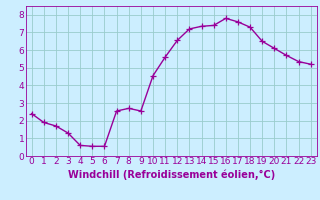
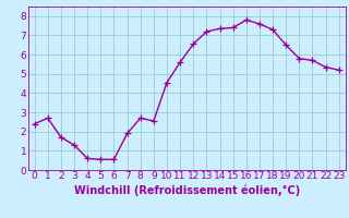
1: 1.9 -> 2.7
7: 2.5 -> 1.9
20: 6.1 -> 5.8
